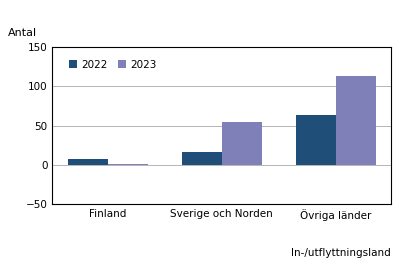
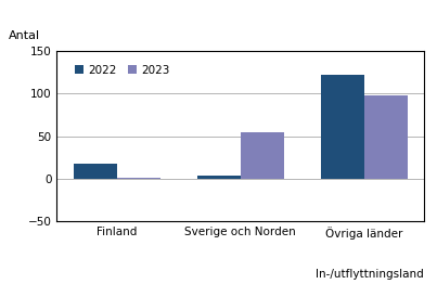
2022/Finland: 8 -> 18
2022/Sverige och Norden: 16 -> 4
2022/Övriga länder: 64 -> 122
2023/Övriga länder: 113 -> 98
